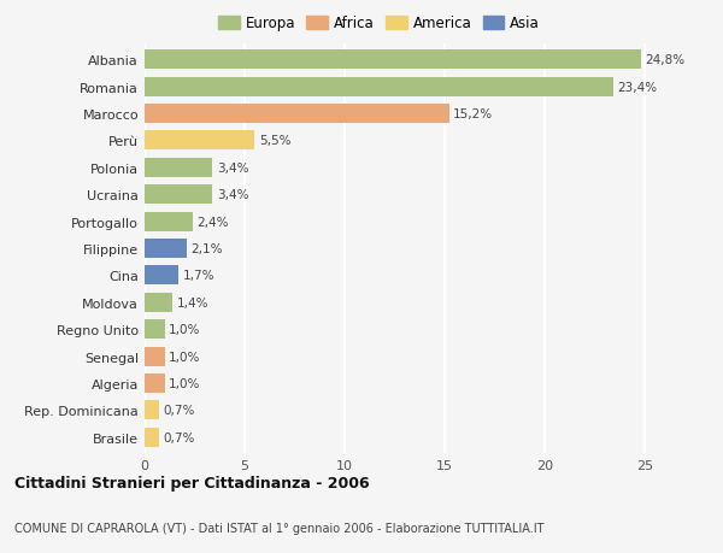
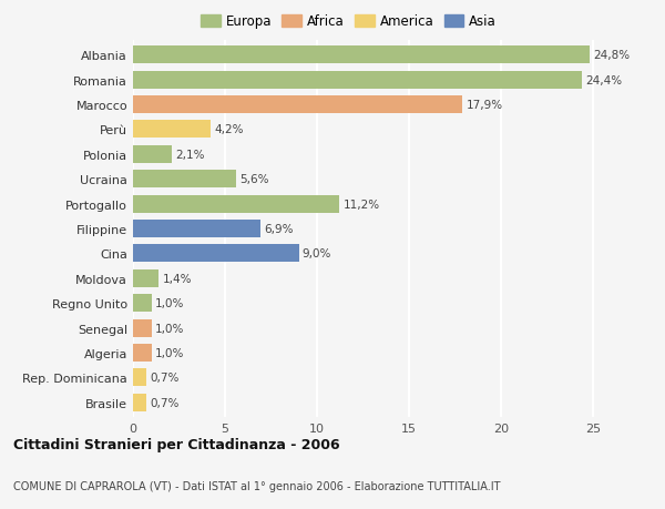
Romania: 23,4% -> 24,4%
Marocco: 15,2% -> 17,9%
Perù: 5,5% -> 4,2%
Polonia: 3,4% -> 2,1%
Ucraina: 3,4% -> 5,6%
Portogallo: 2,4% -> 11,2%
Filippine: 2,1% -> 6,9%
Cina: 1,7% -> 9,0%
